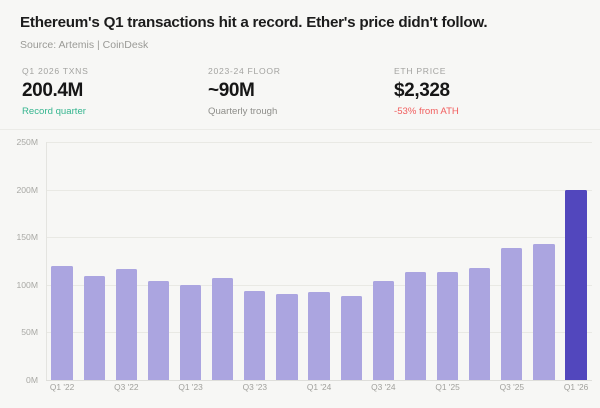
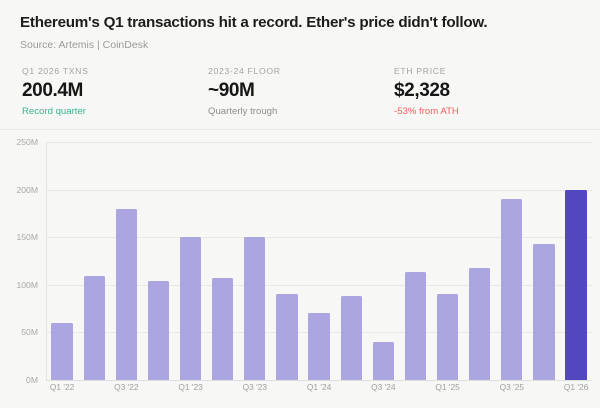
Q1 '22: 120M -> 60M
Q3 '22: 120M -> 180M
Q1 '23: 100M -> 150M
Q3 '23: 90M -> 150M
Q1 '24: 90M -> 70M
Q3 '24: 100M -> 40M
Q1 '25: 110M -> 90M
Q3 '25: 140M -> 190M
